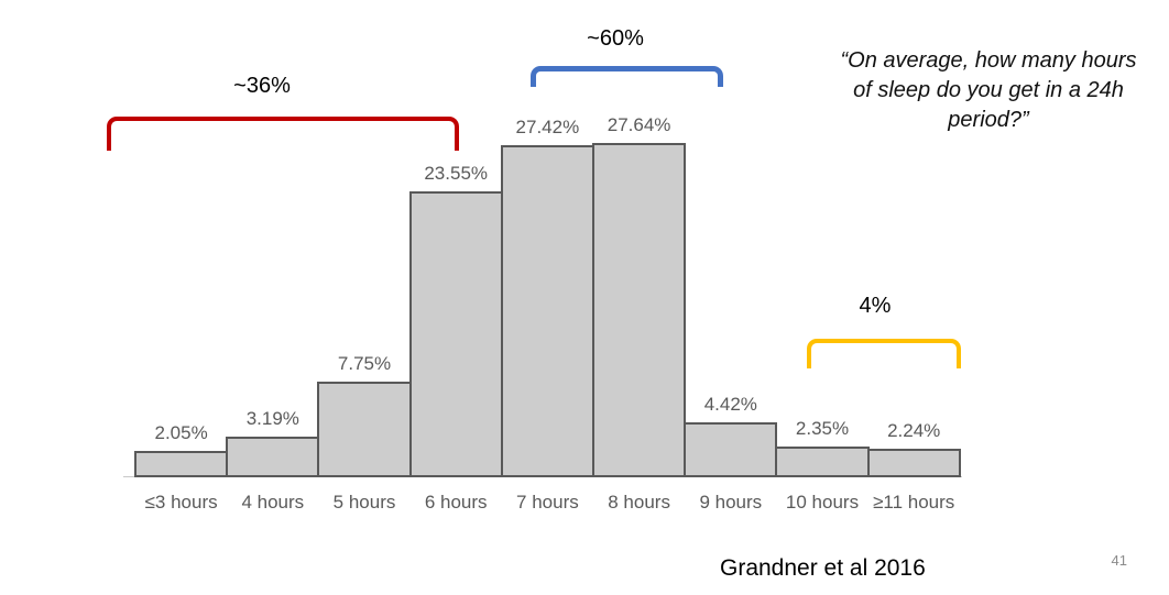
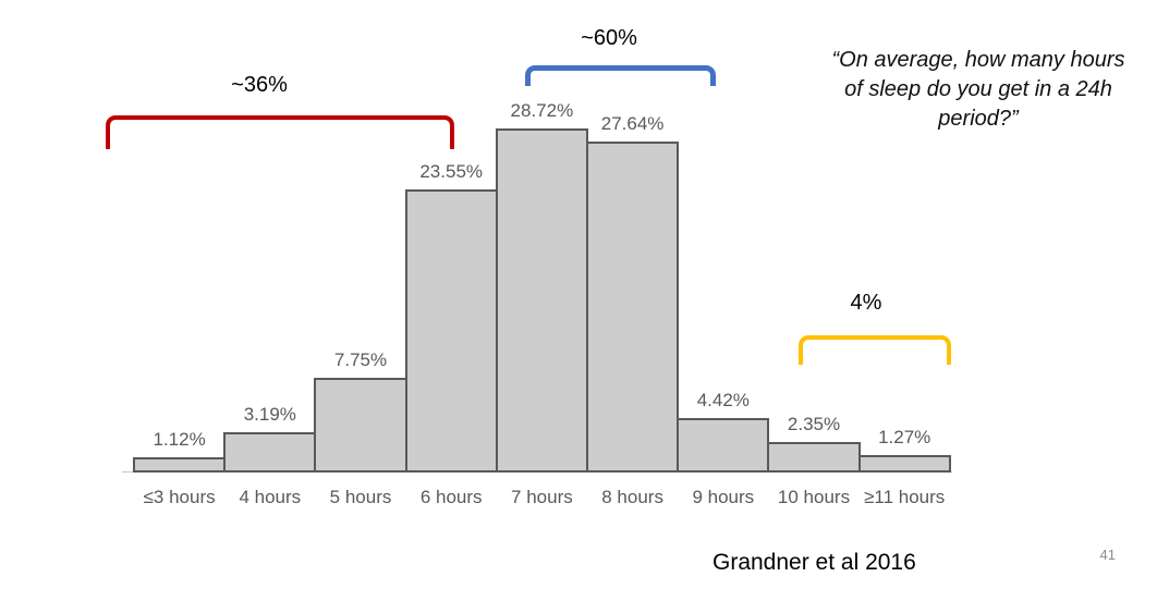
≤3 hours: 2.05% -> 1.12%
7 hours: 27.42% -> 28.72%
≥11 hours: 2.24% -> 1.27%
